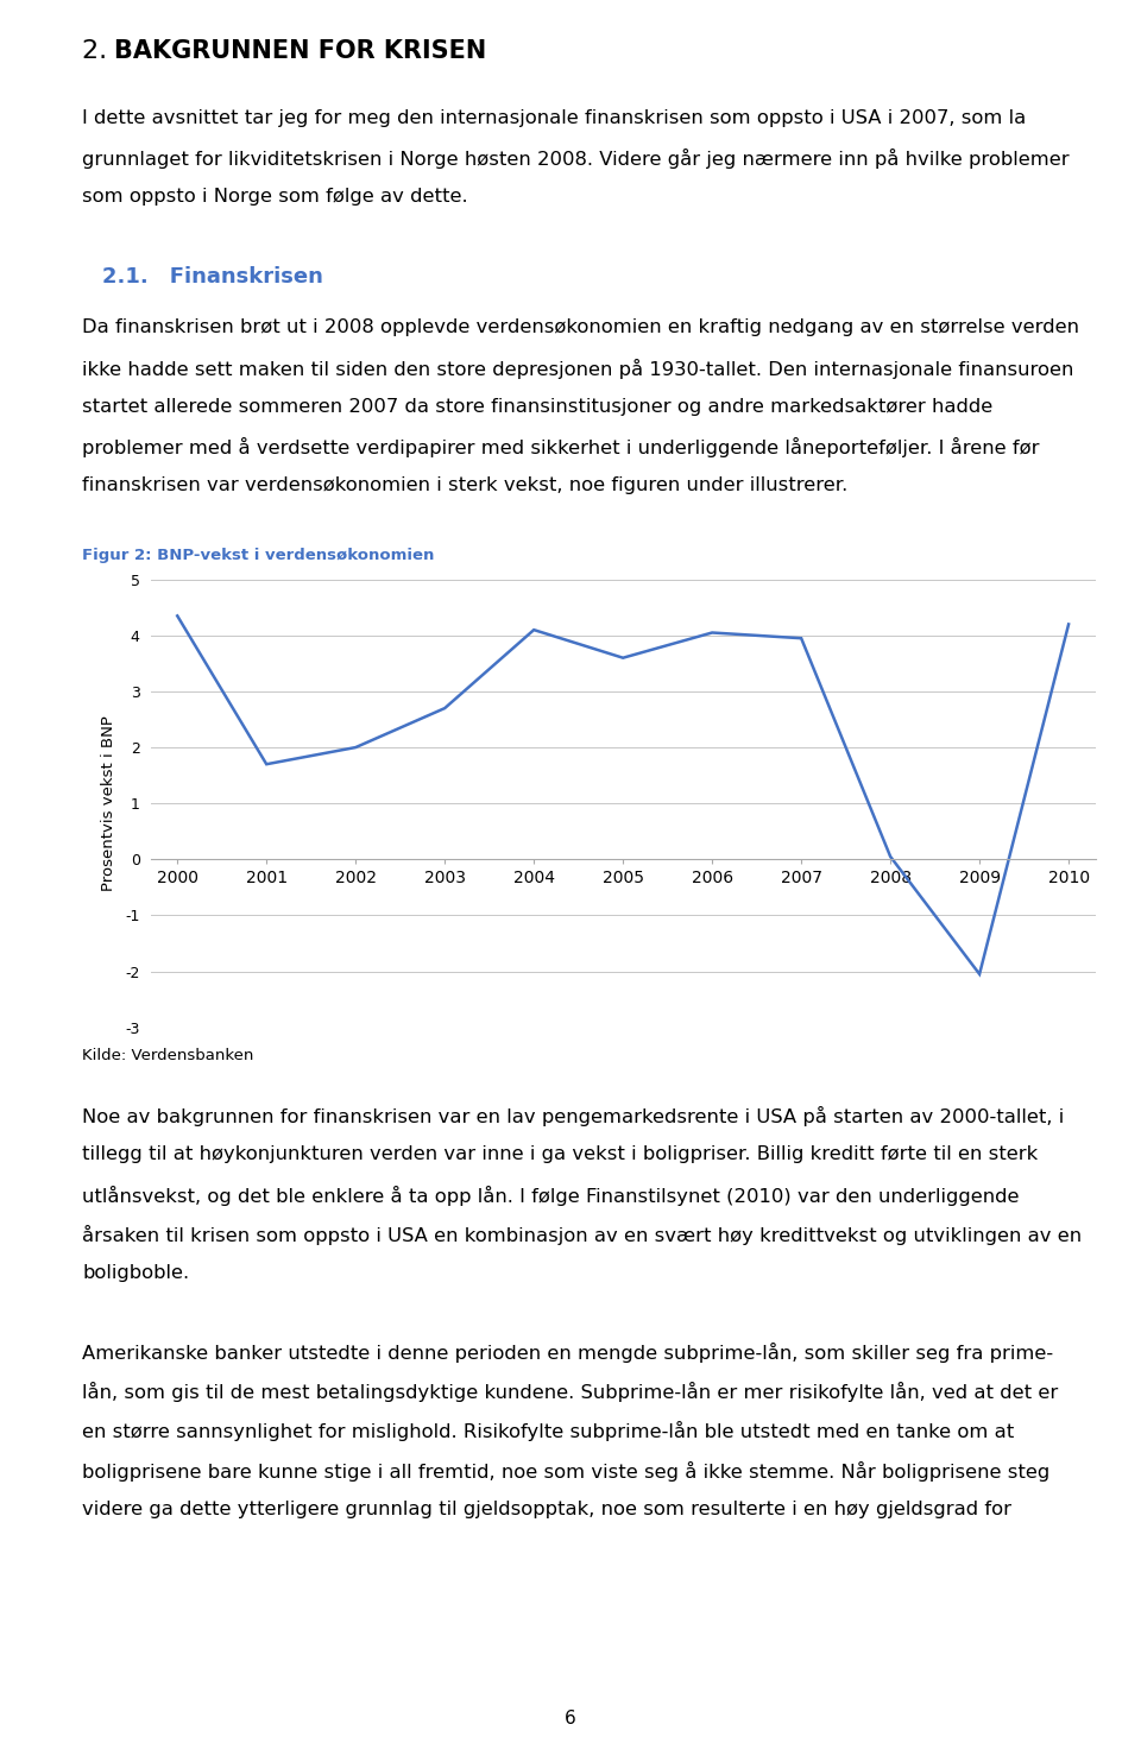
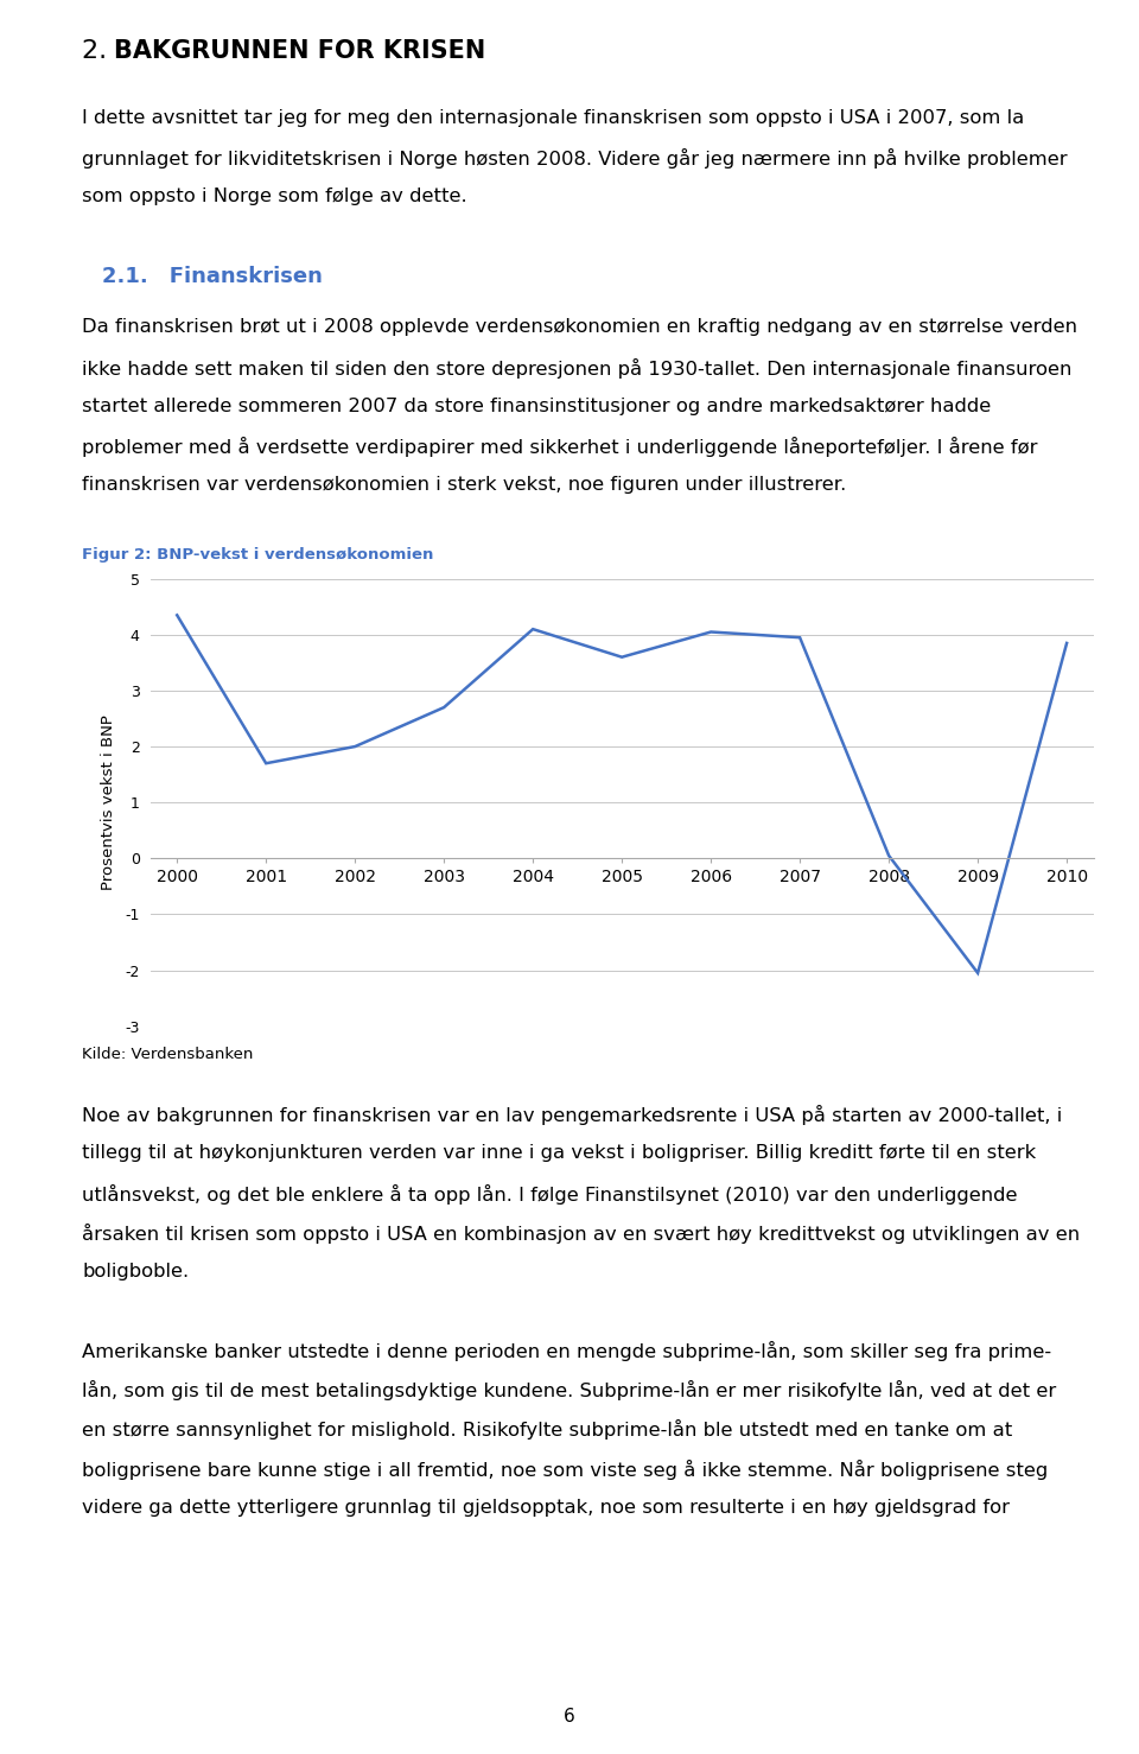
2010: 4.20 -> 3.85
